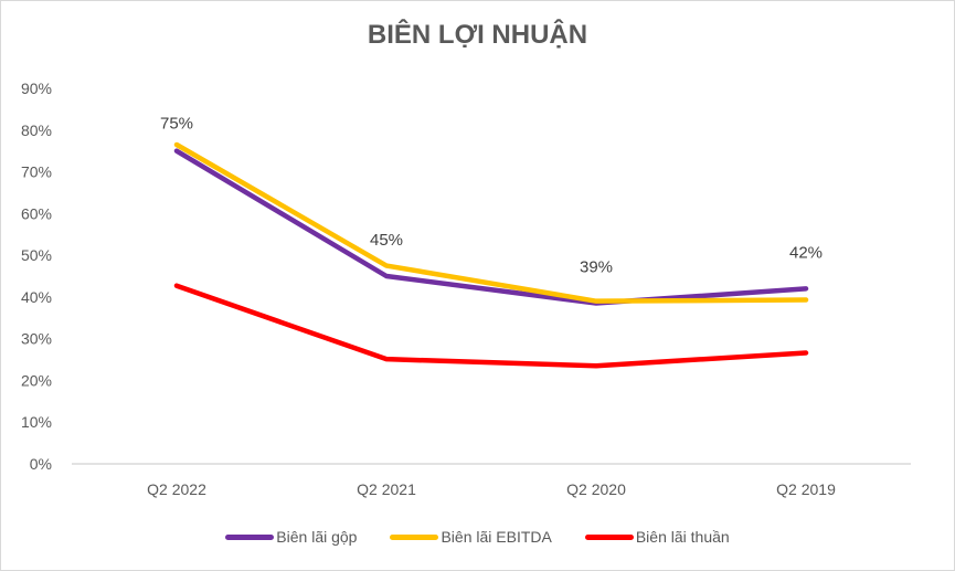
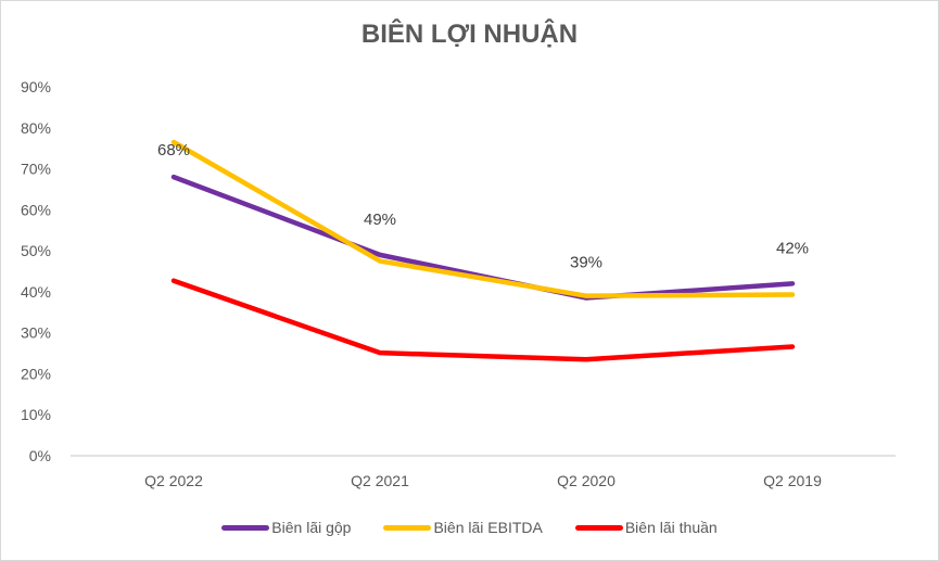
Biên lãi gộp/Q2 2022: 75% -> 68%
Biên lãi gộp/Q2 2021: 45% -> 49%
